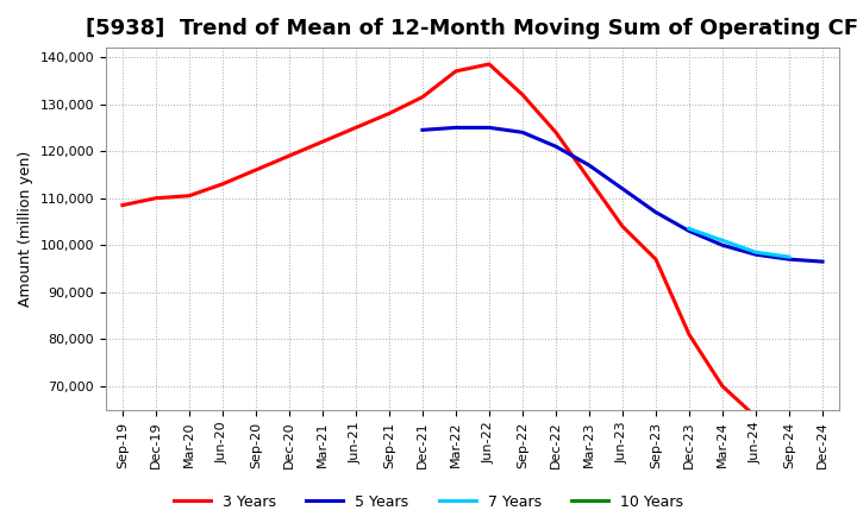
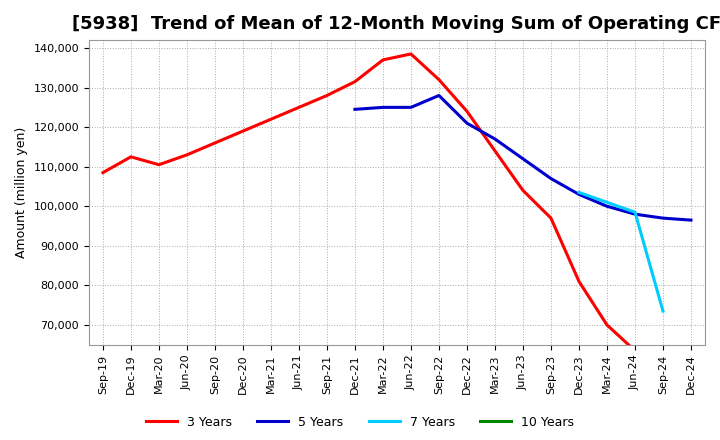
3 Years/Dec-19: 110,000 -> 112,500
5 Years/Sep-22: 124,000 -> 128,000
7 Years/Sep-24: 97,500 -> 73,500
